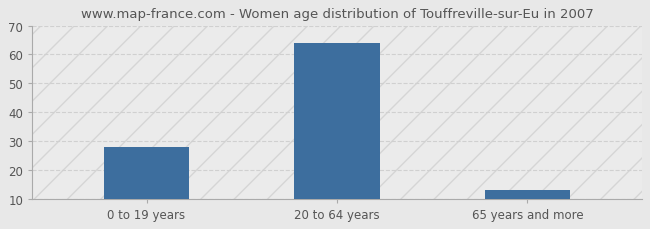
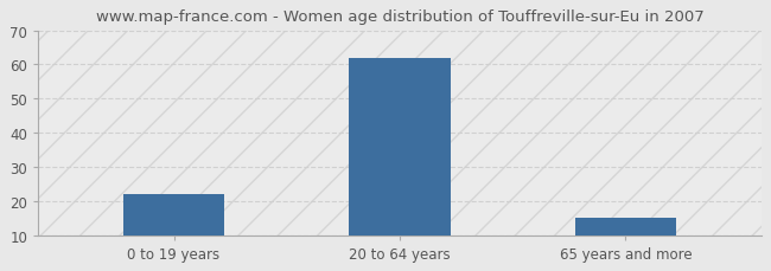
0 to 19 years: 28 -> 22
20 to 64 years: 64 -> 62
65 years and more: 13 -> 15
